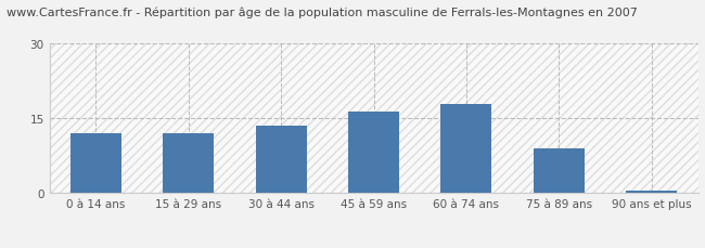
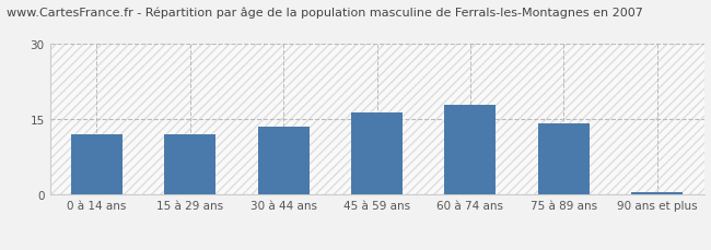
75 à 89 ans: 9.0 -> 14.2
